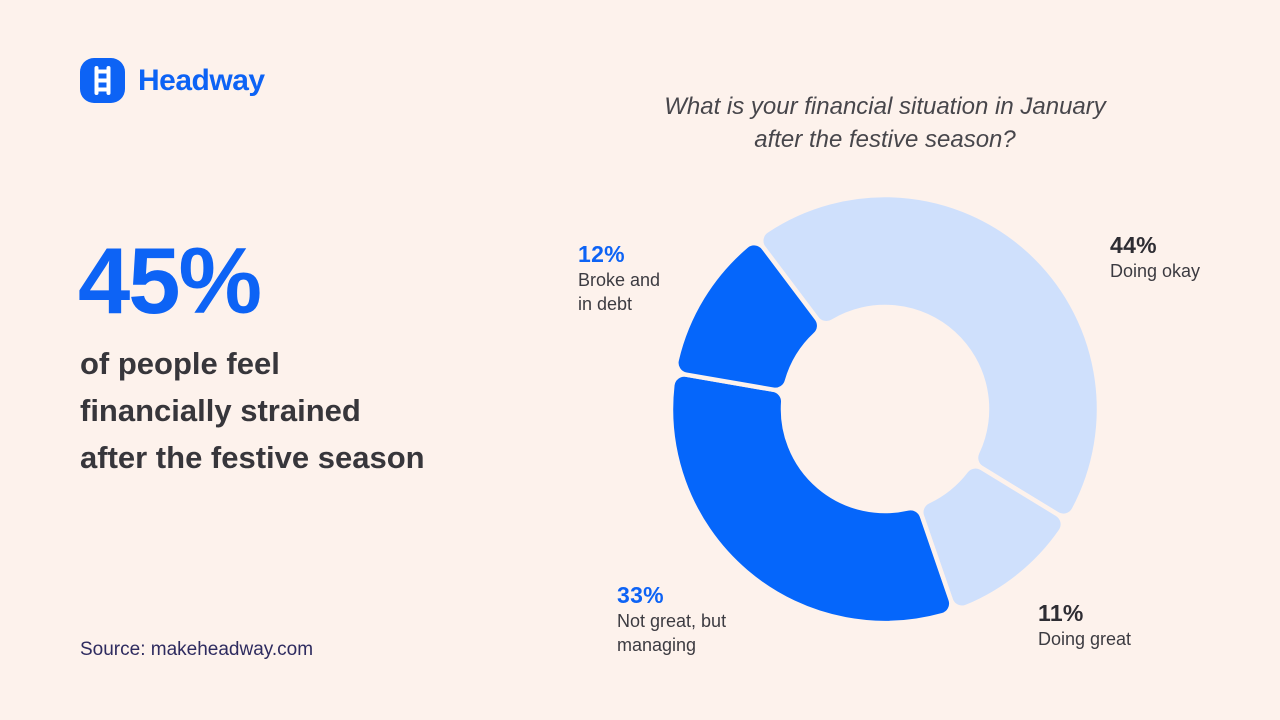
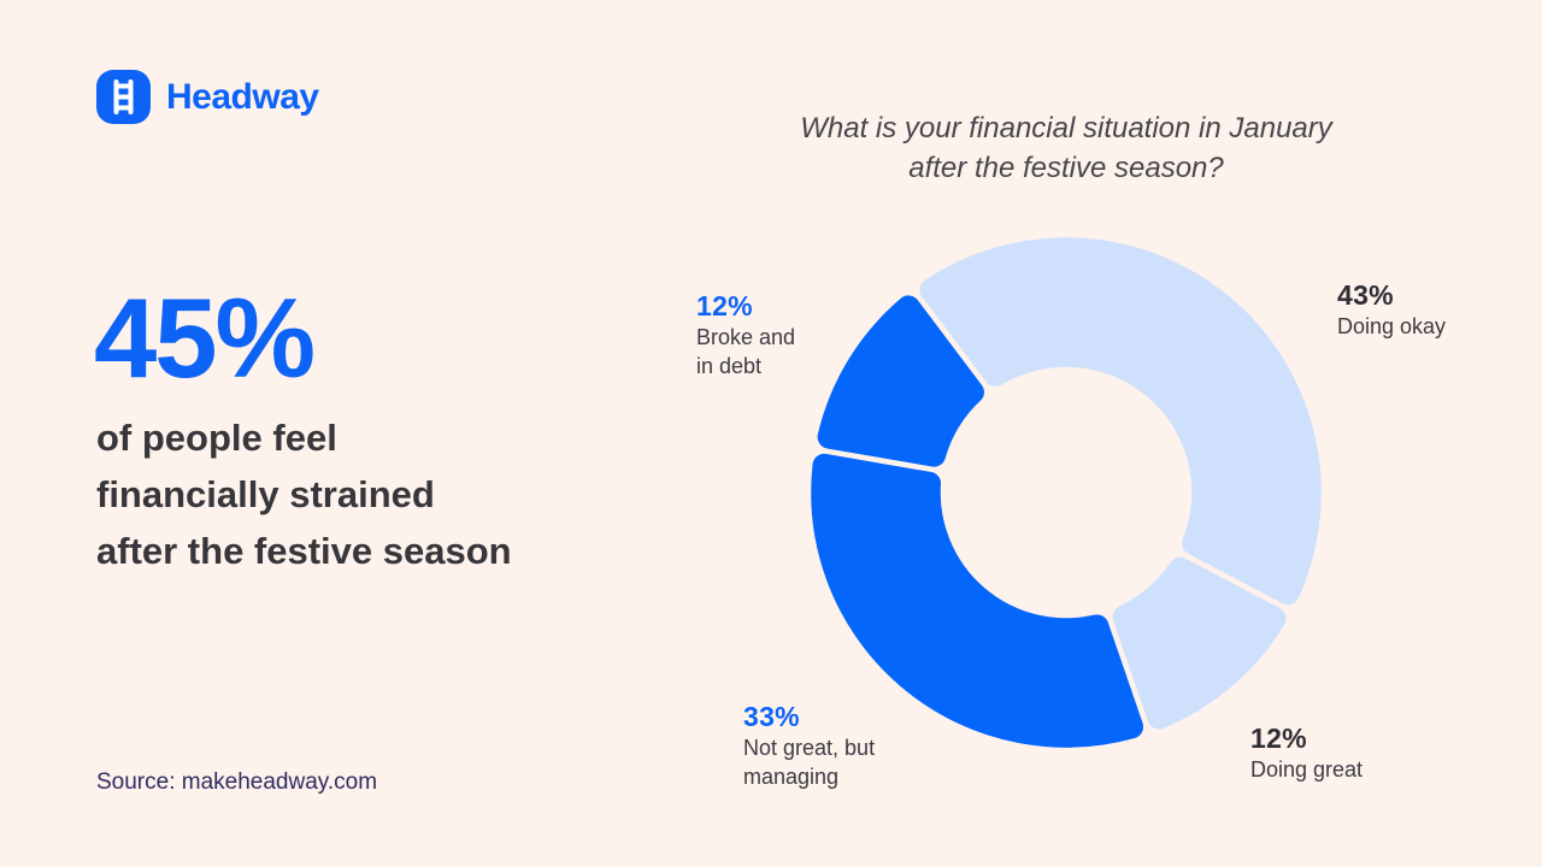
Doing okay: 44% -> 43%
Doing great: 11% -> 12%
